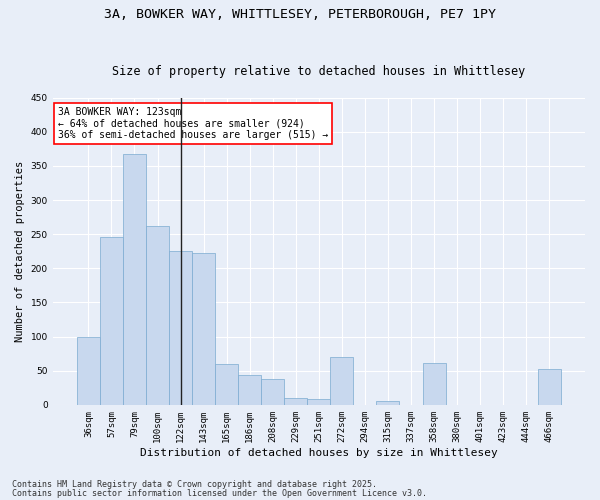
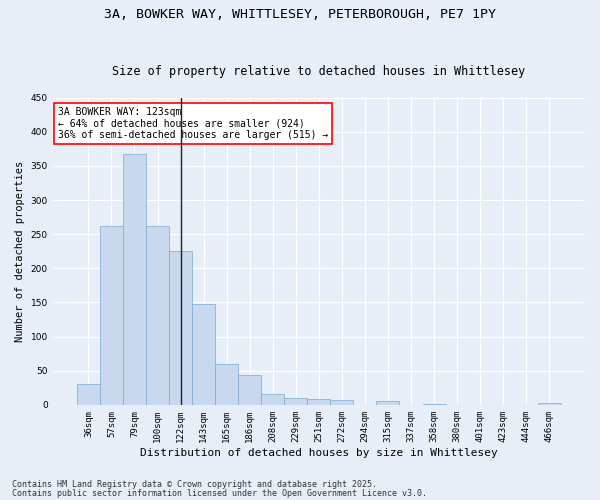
36sqm: 100 -> 30
57sqm: 246 -> 262
143sqm: 222 -> 148
208sqm: 38 -> 16
272sqm: 70 -> 7
358sqm: 62 -> 1
466sqm: 52 -> 2
